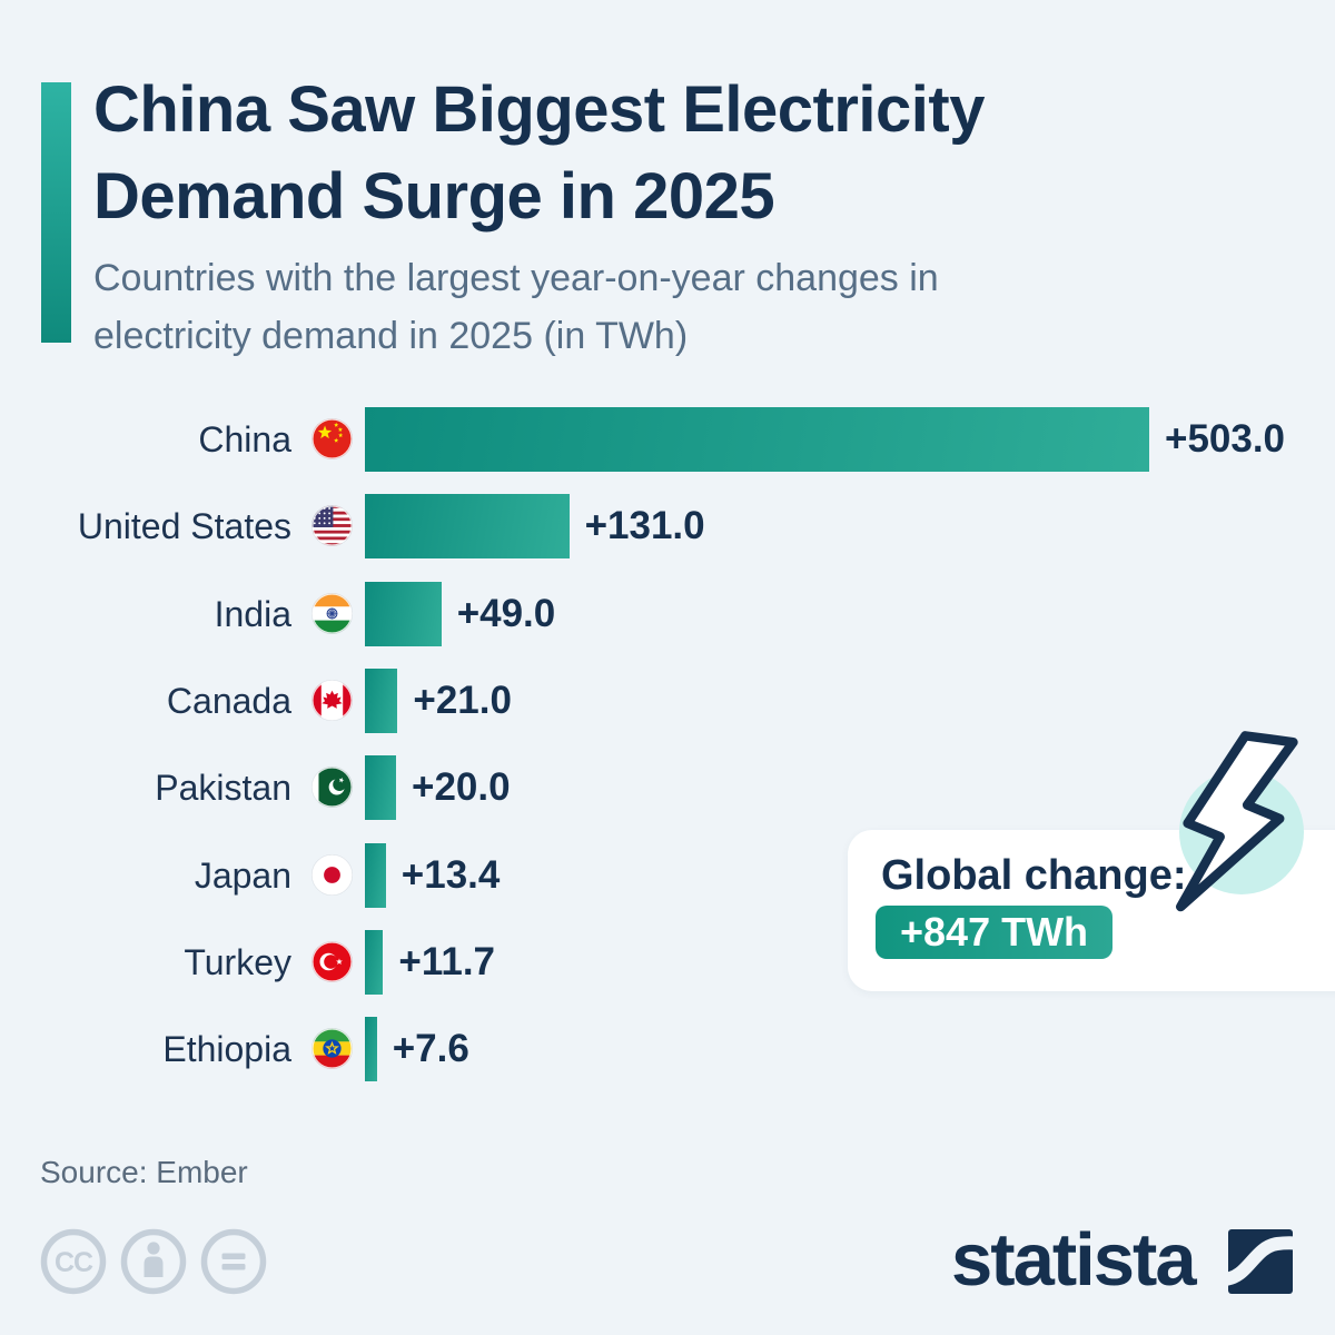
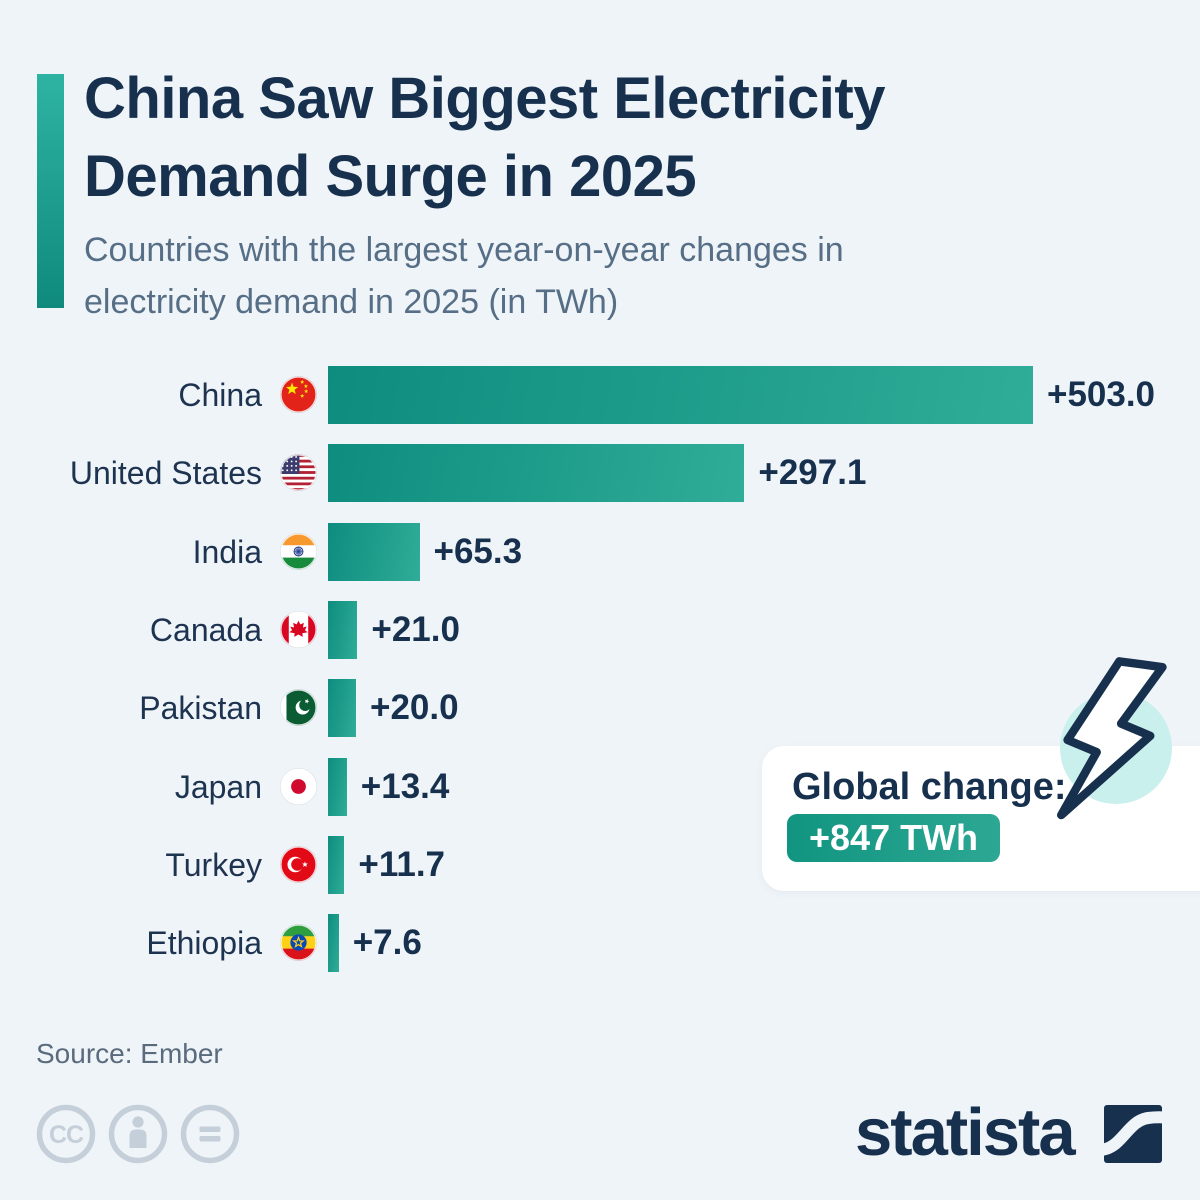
United States: +131.0 -> +297.1
India: +49.0 -> +65.3
